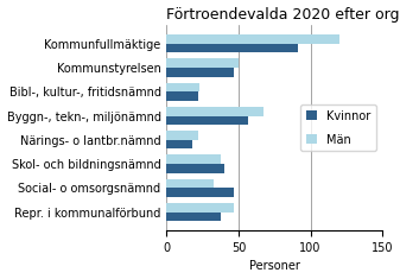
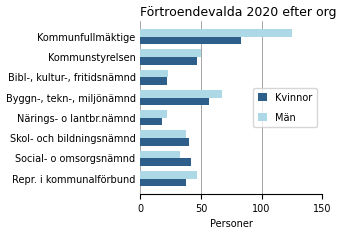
Män/Kommunfullmäktige: 120 -> 125
Kvinnor/Kommunfullmäktige: 91 -> 83
Kvinnor/Social- o omsorgsnämnd: 47 -> 42
